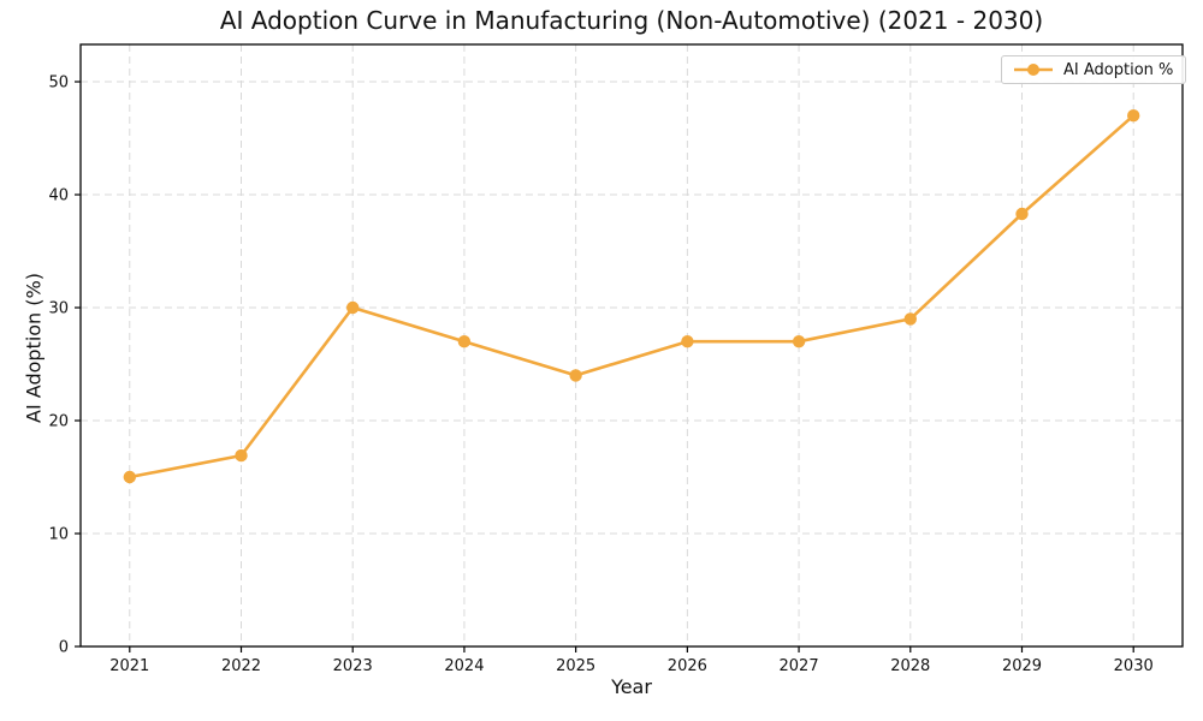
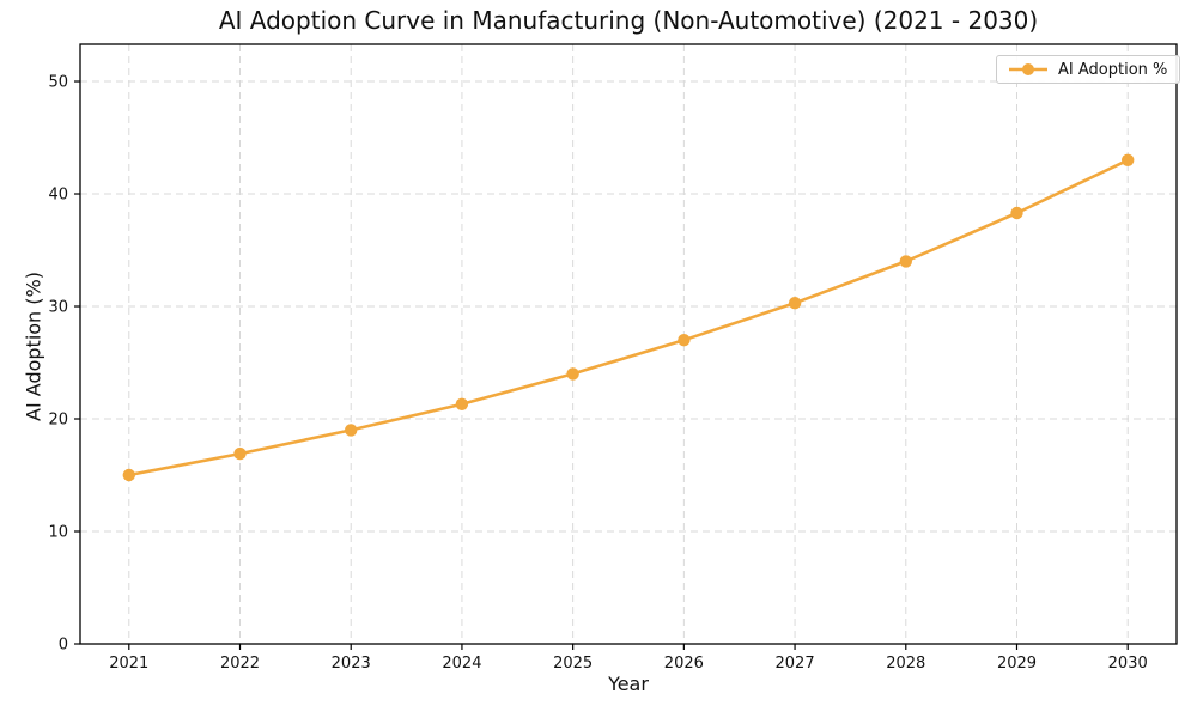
2023: 30 -> 19
2024: 27 -> 21
2027: 27 -> 30
2028: 29 -> 34
2030: 47 -> 43
